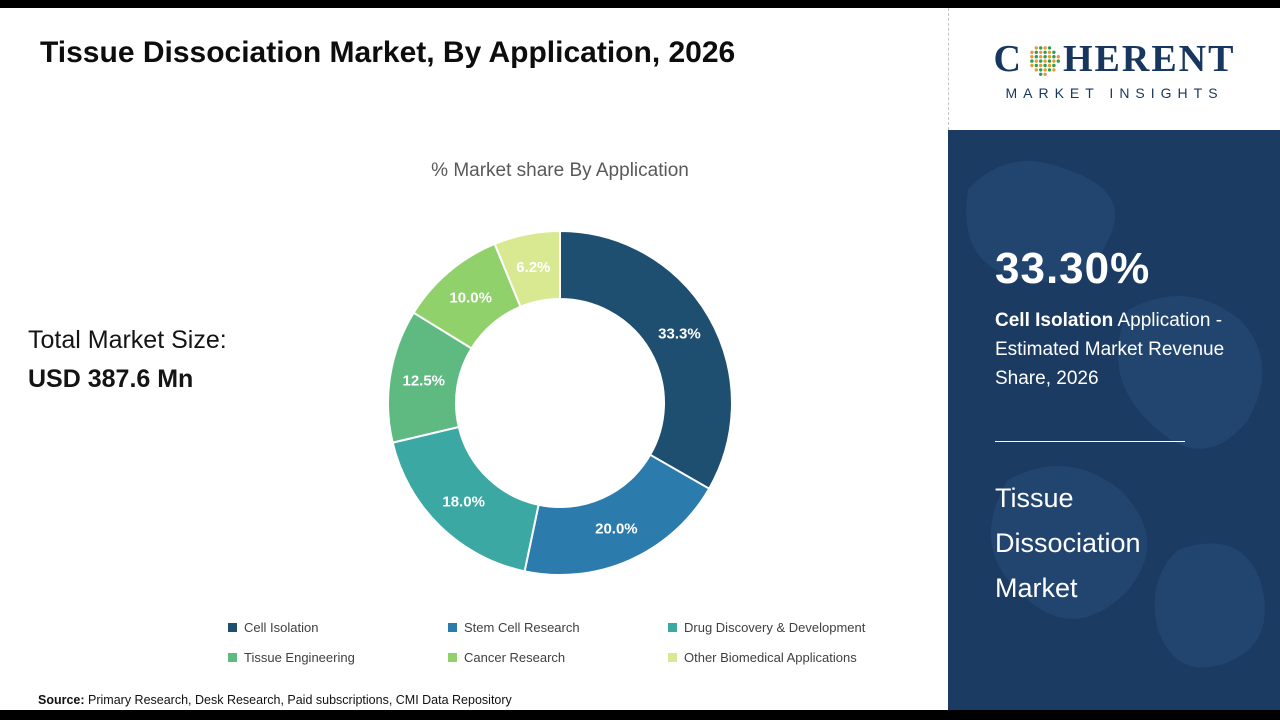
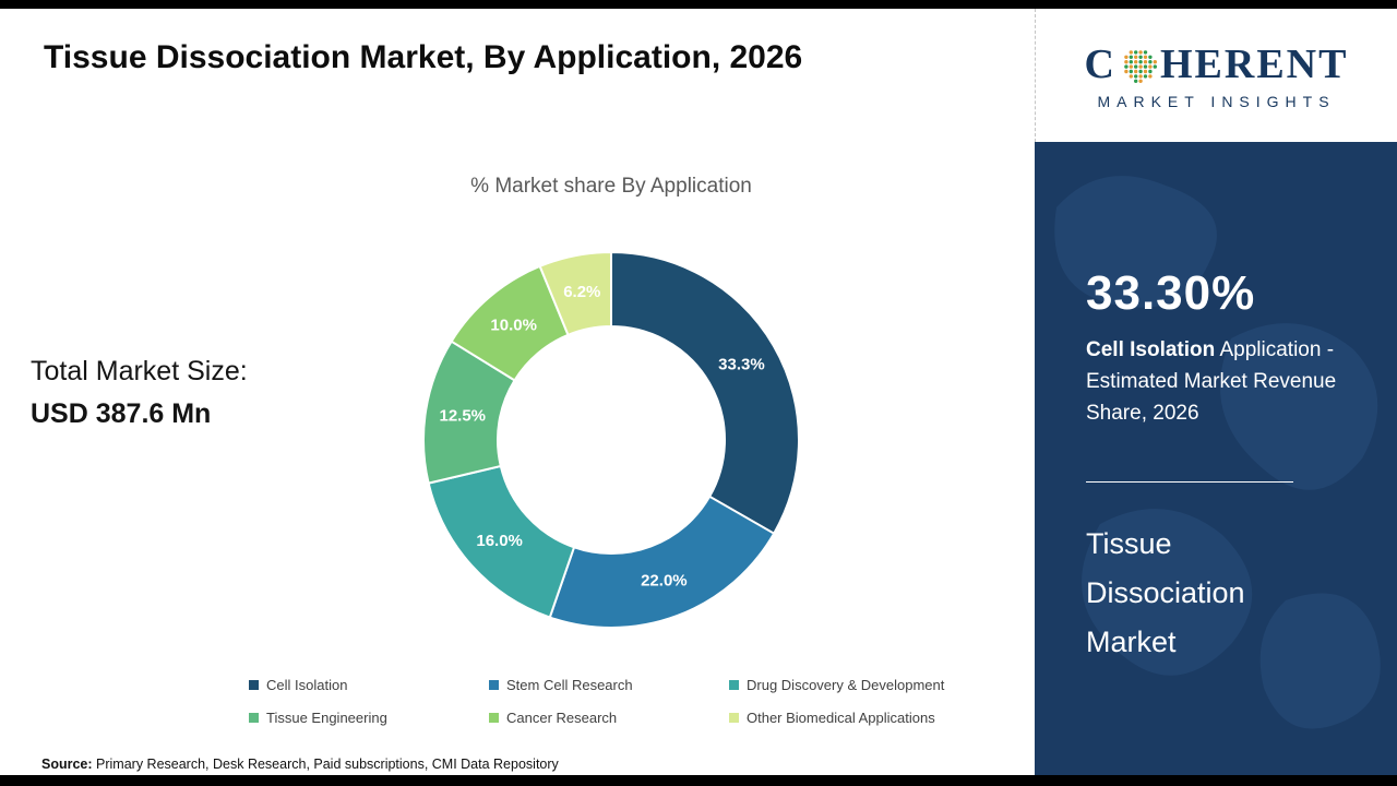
Stem Cell Research: 20.0% -> 22.0%
Drug Discovery & Development: 18.0% -> 16.0%
